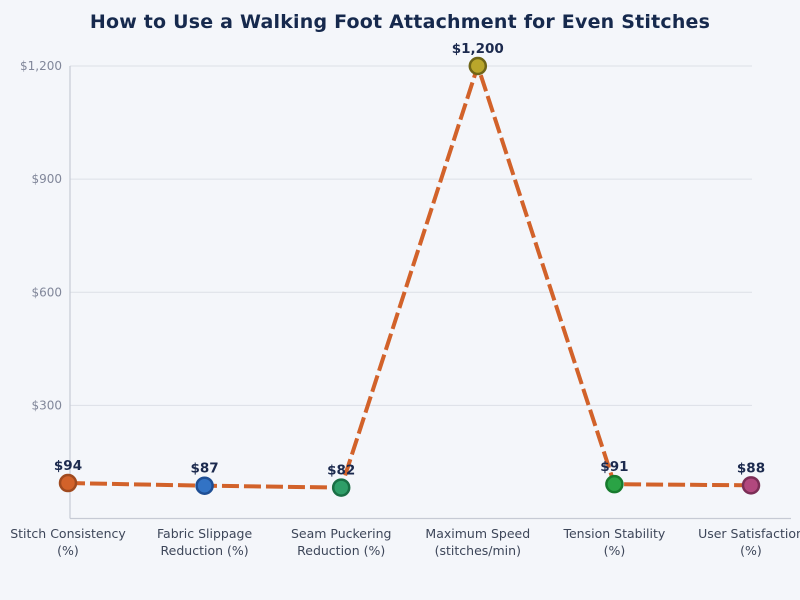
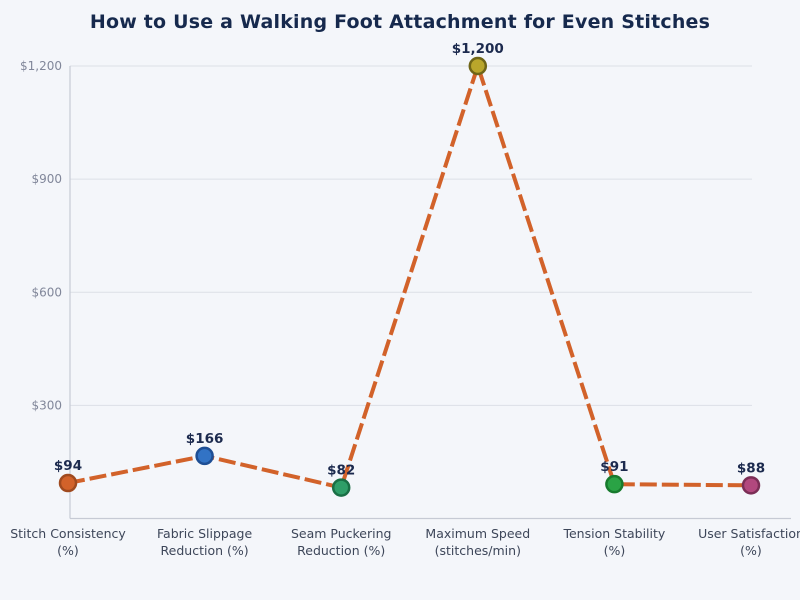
Fabric Slippage Reduction (%): $87 -> $166
